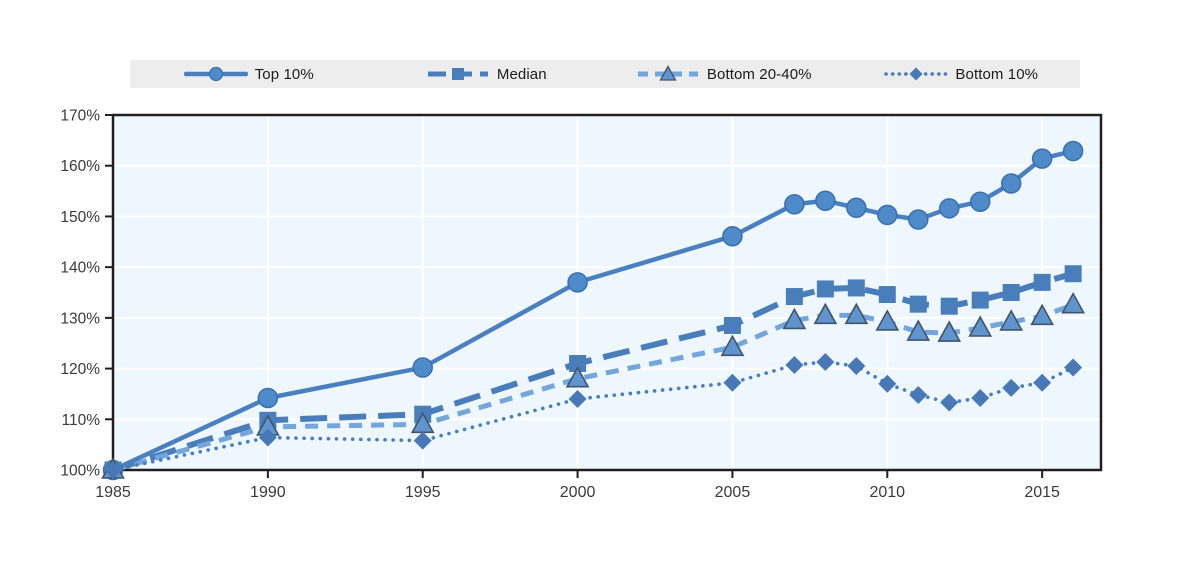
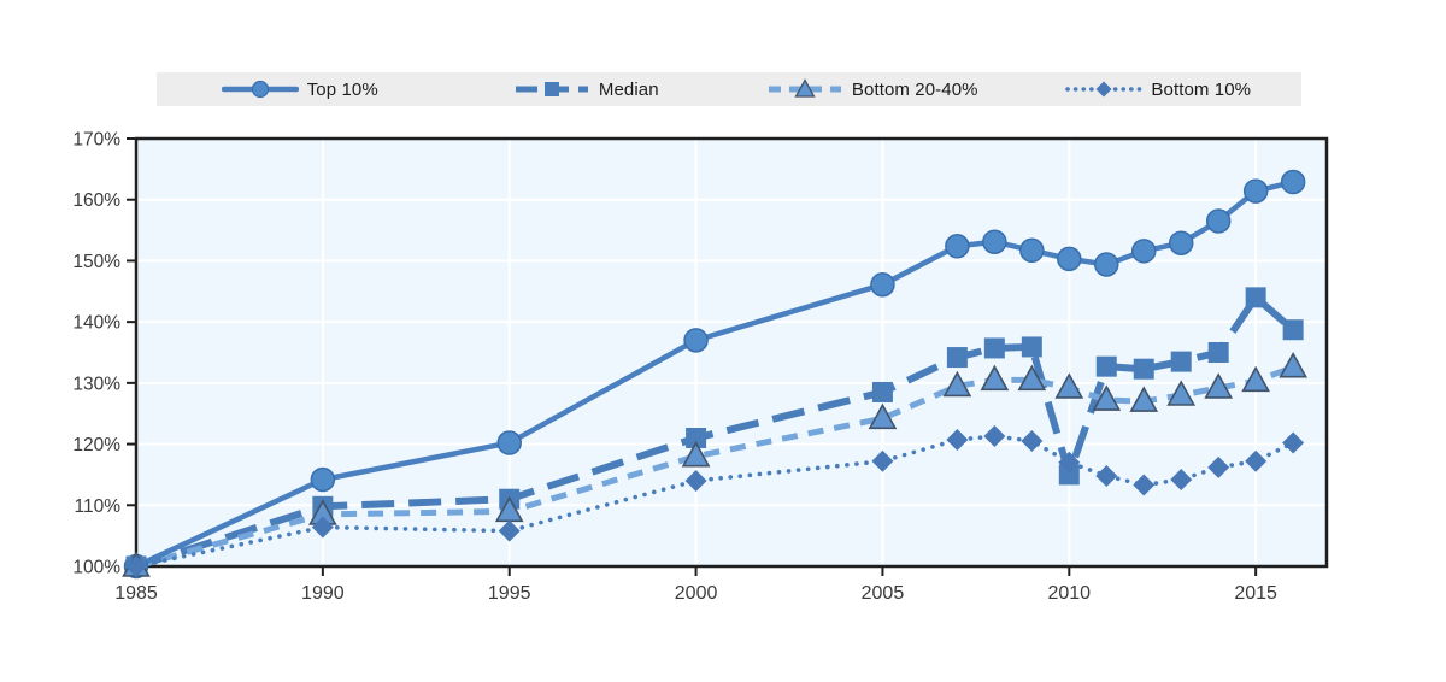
Median/2010: 135% -> 115%
Median/2015: 137% -> 144%
